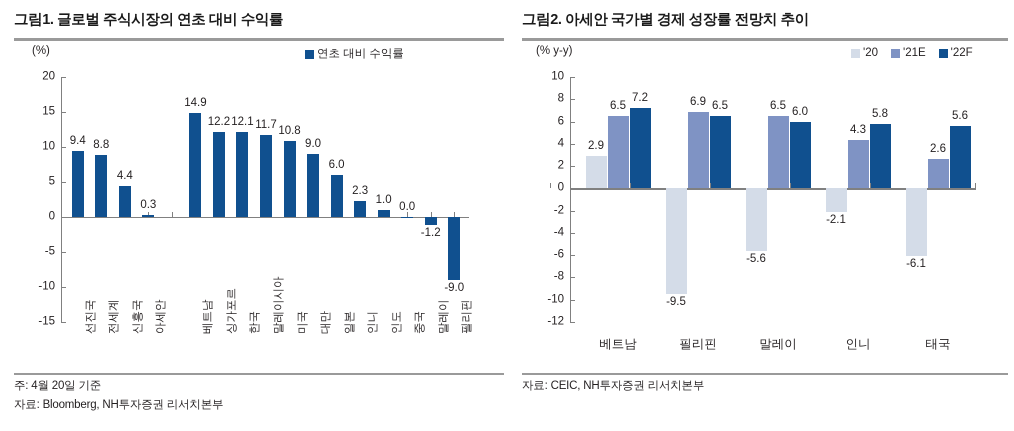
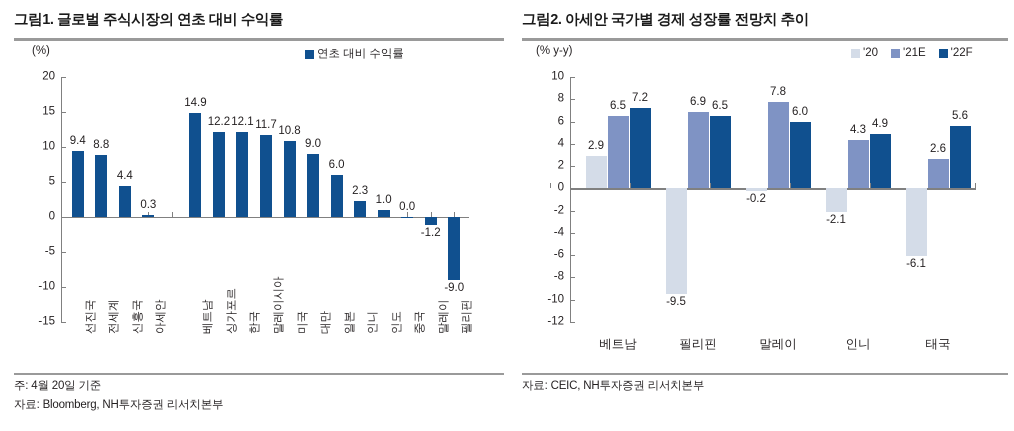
그림2. 아세안 국가별 경제 성장률 전망치 추이/'20/말레이: -5.6 -> -0.2
그림2. 아세안 국가별 경제 성장률 전망치 추이/'21E/말레이: 6.5 -> 7.8
그림2. 아세안 국가별 경제 성장률 전망치 추이/'22F/인니: 5.8 -> 4.9
